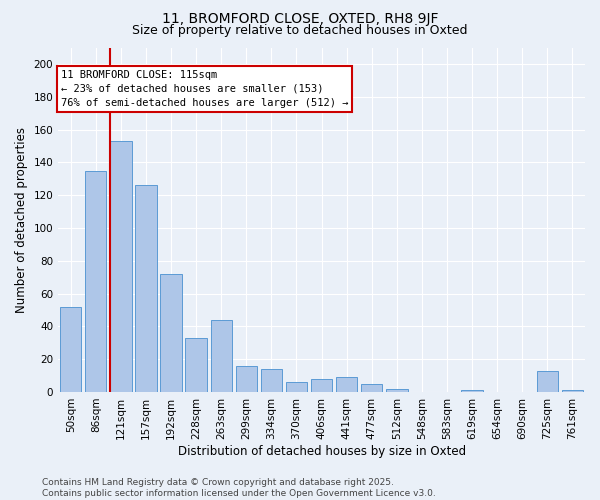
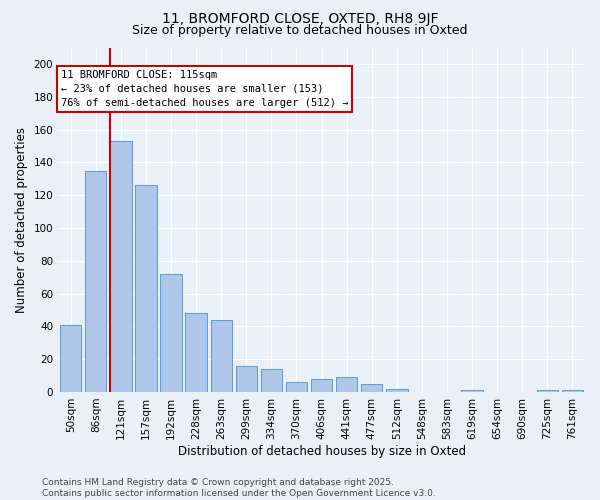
50sqm: 52 -> 41
228sqm: 33 -> 48
725sqm: 13 -> 1
